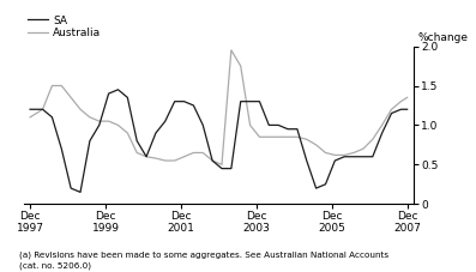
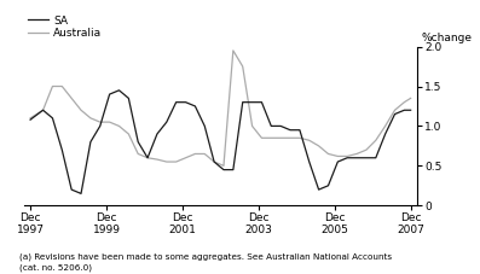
SA/Dec 1997: 1.20 -> 1.08
